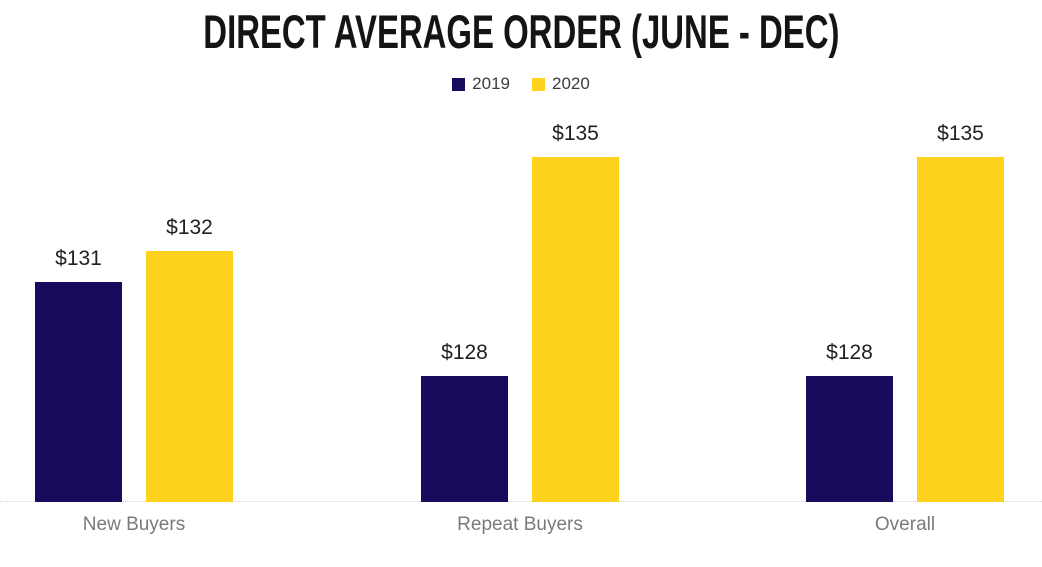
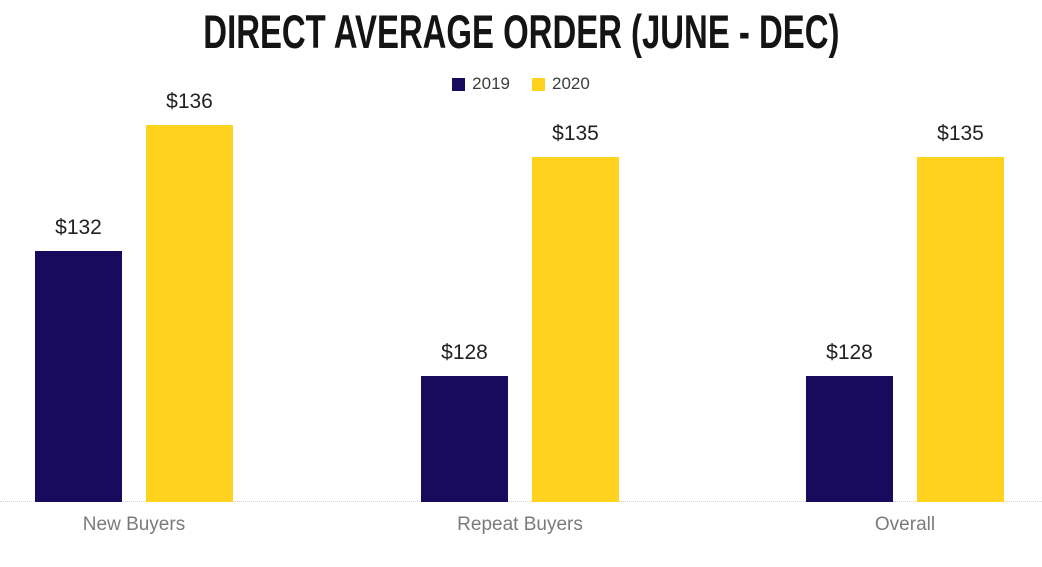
2019/New Buyers: $131 -> $132
2020/New Buyers: $132 -> $136
